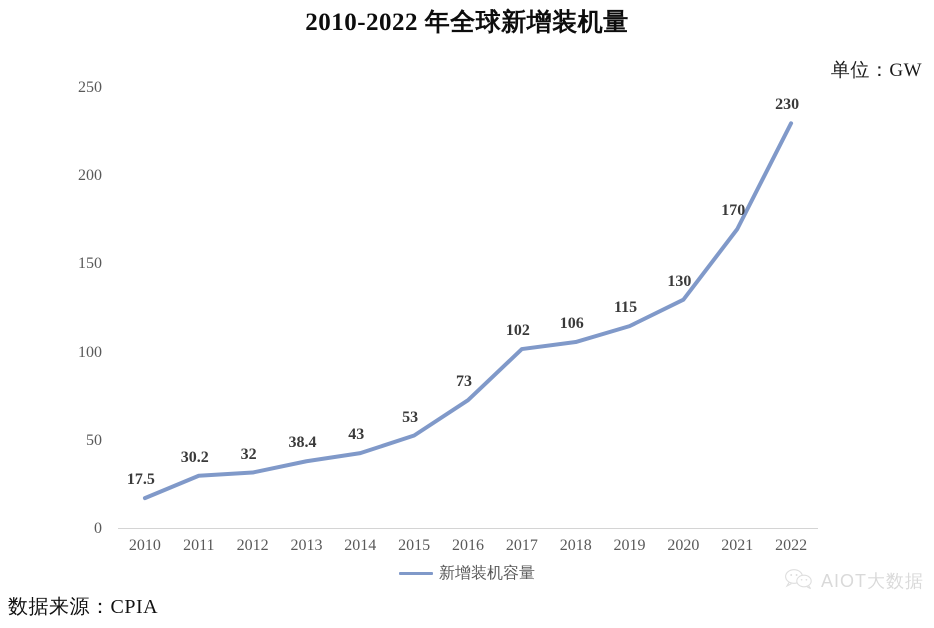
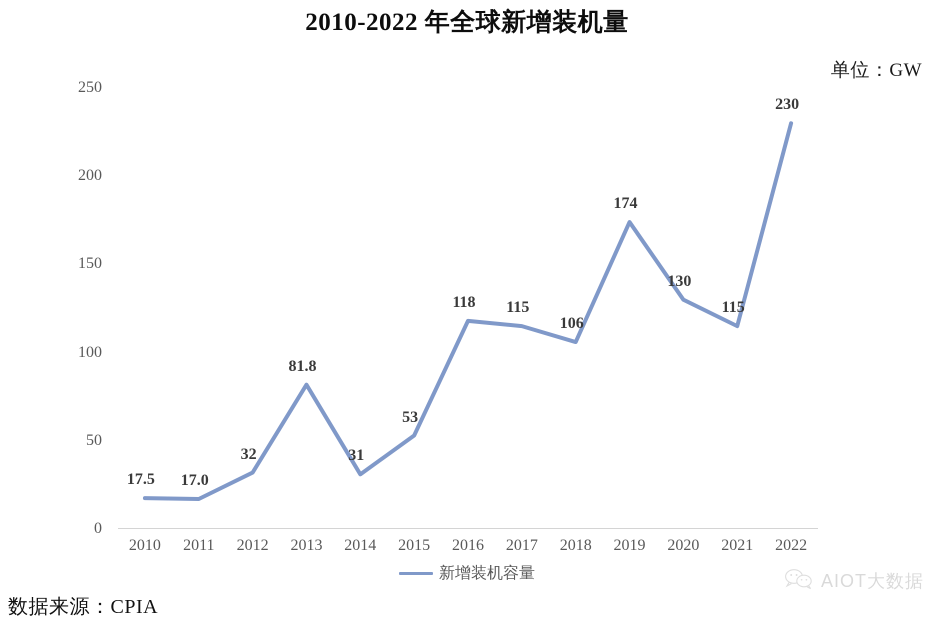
2011: 30.2 -> 17.0
2013: 38.4 -> 81.8
2014: 43 -> 31
2016: 73 -> 118
2017: 102 -> 115
2019: 115 -> 174
2021: 170 -> 115
